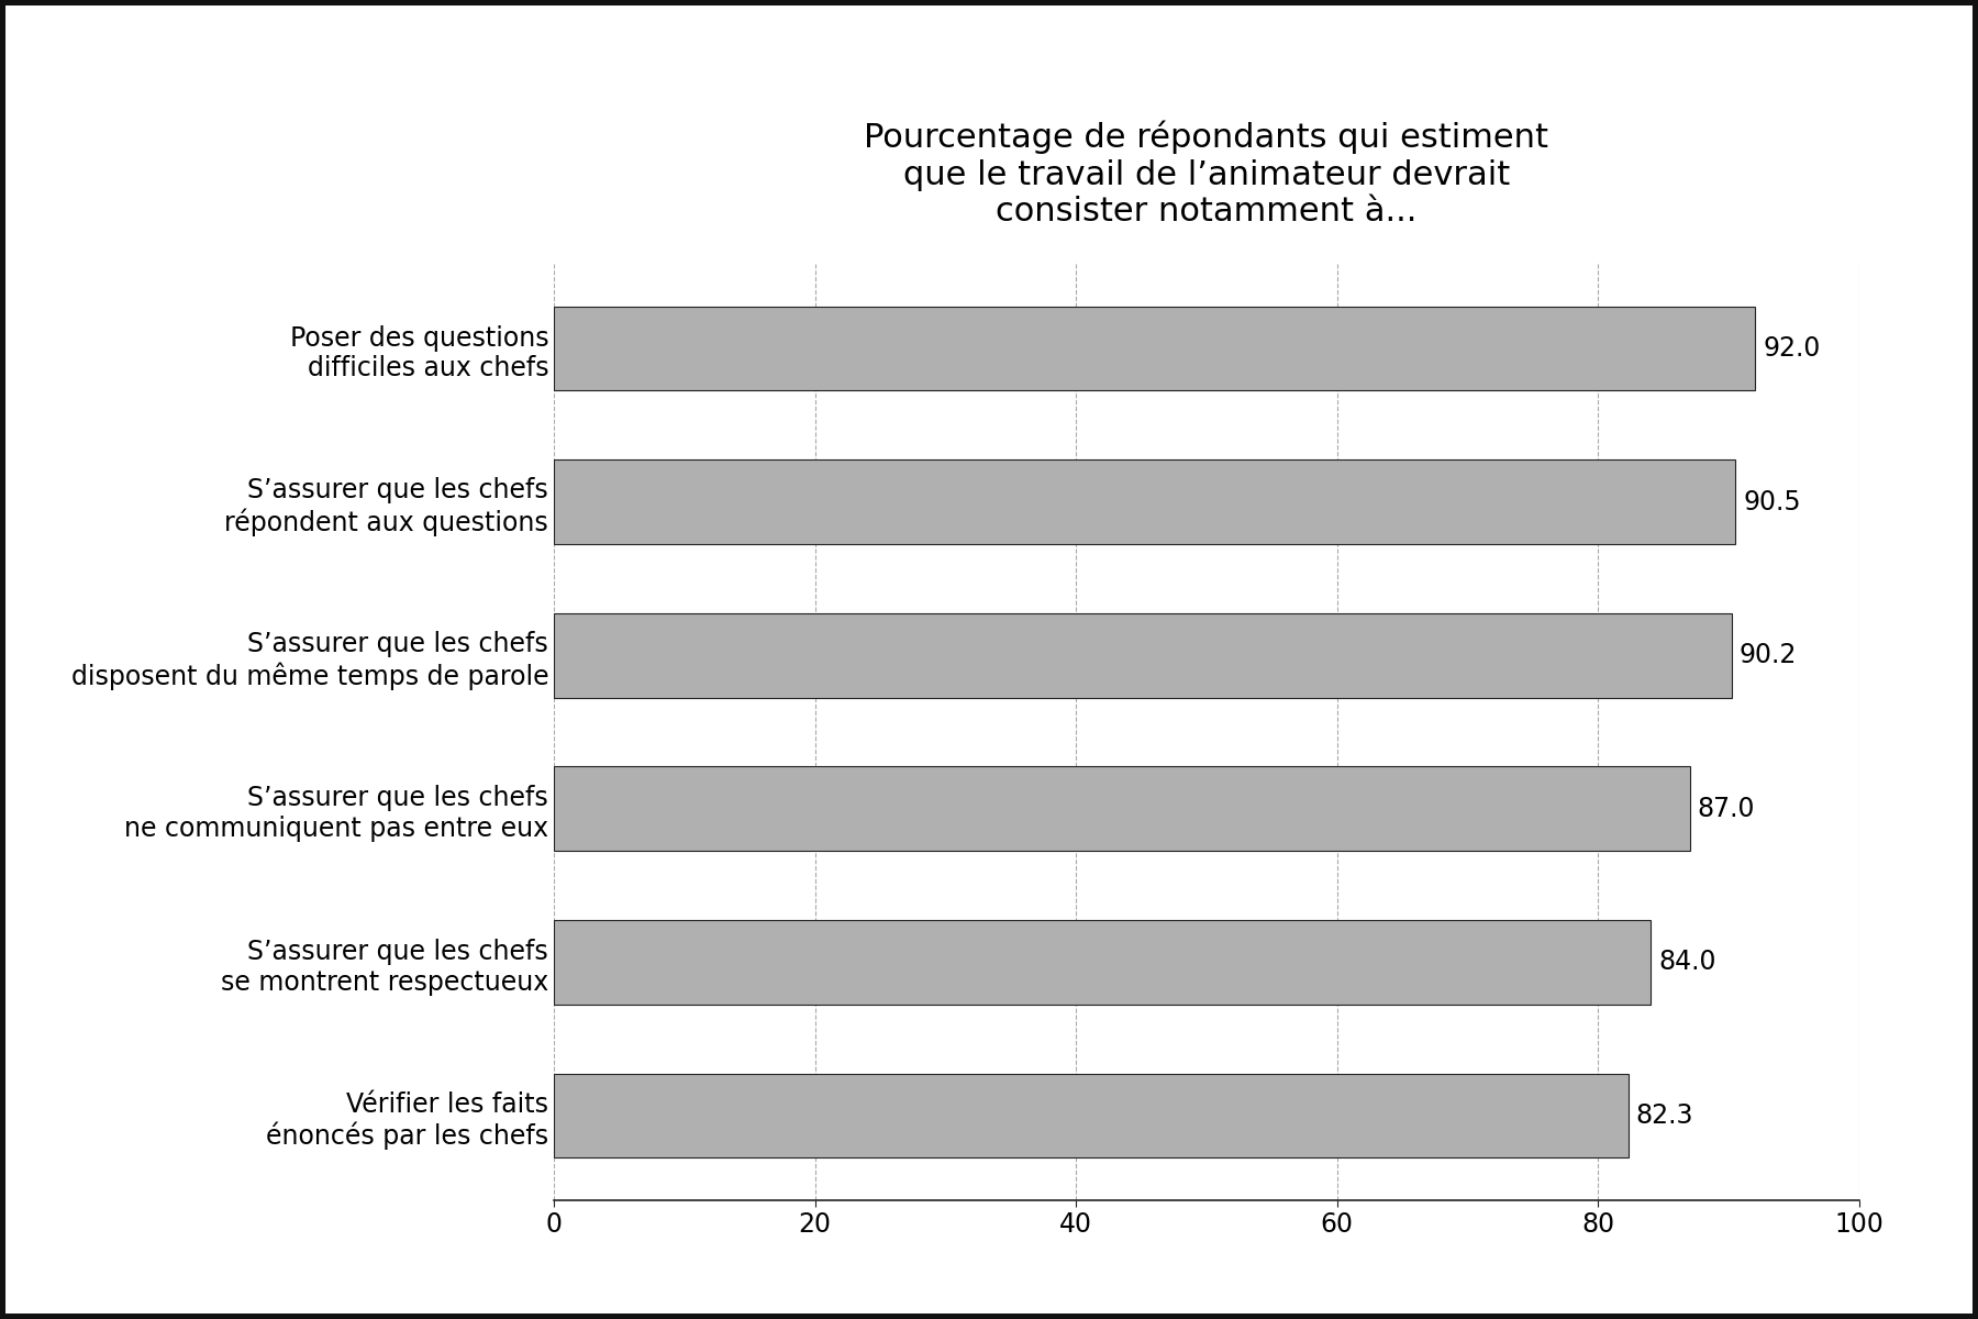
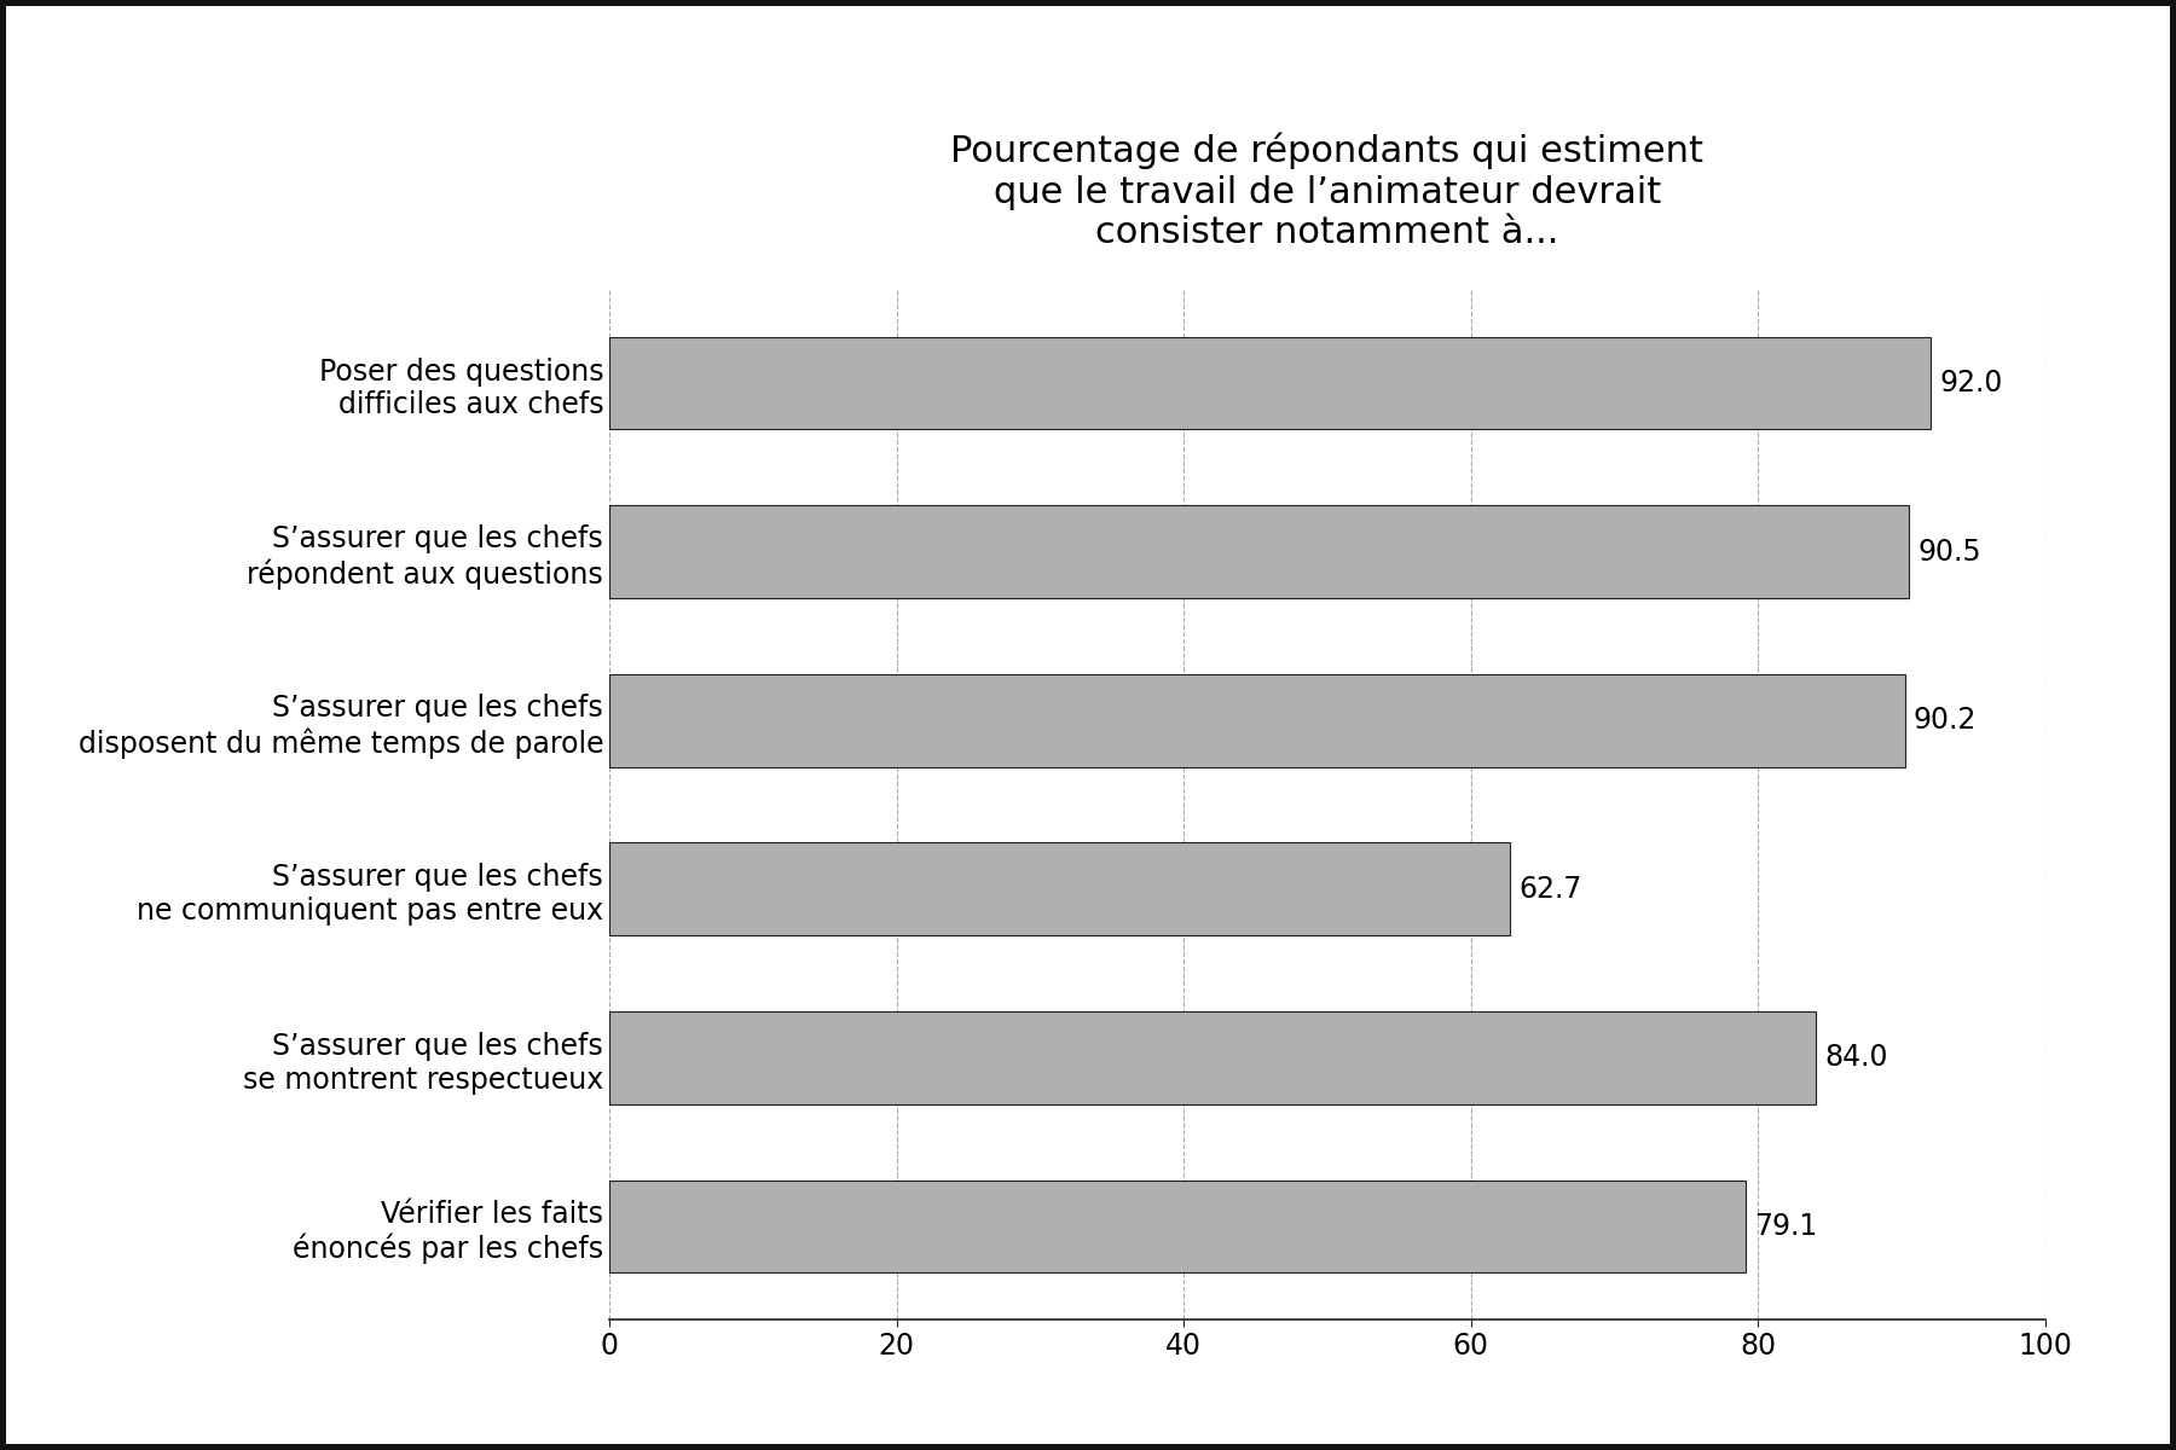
S’assurer que les chefs ne communiquent pas entre eux: 87.0 -> 62.7
Vérifier les faits énoncés par les chefs: 82.3 -> 79.1
